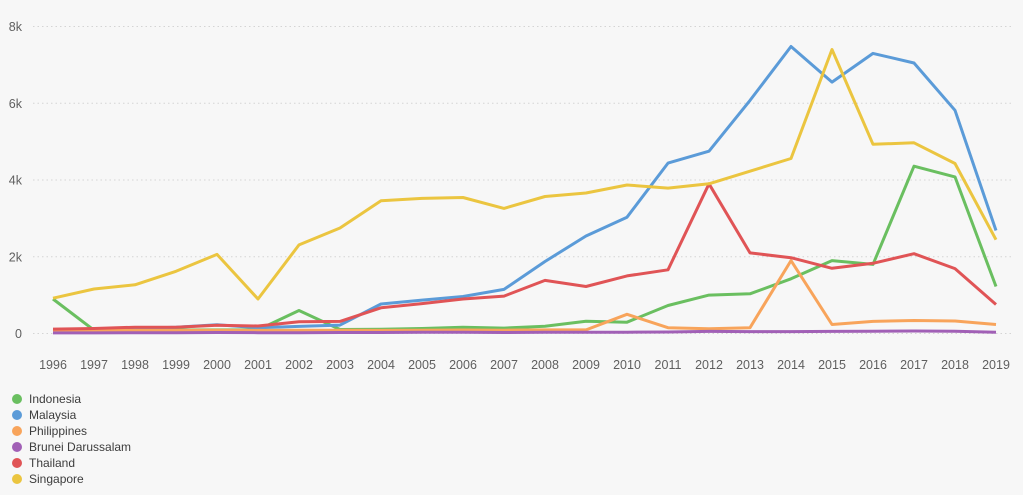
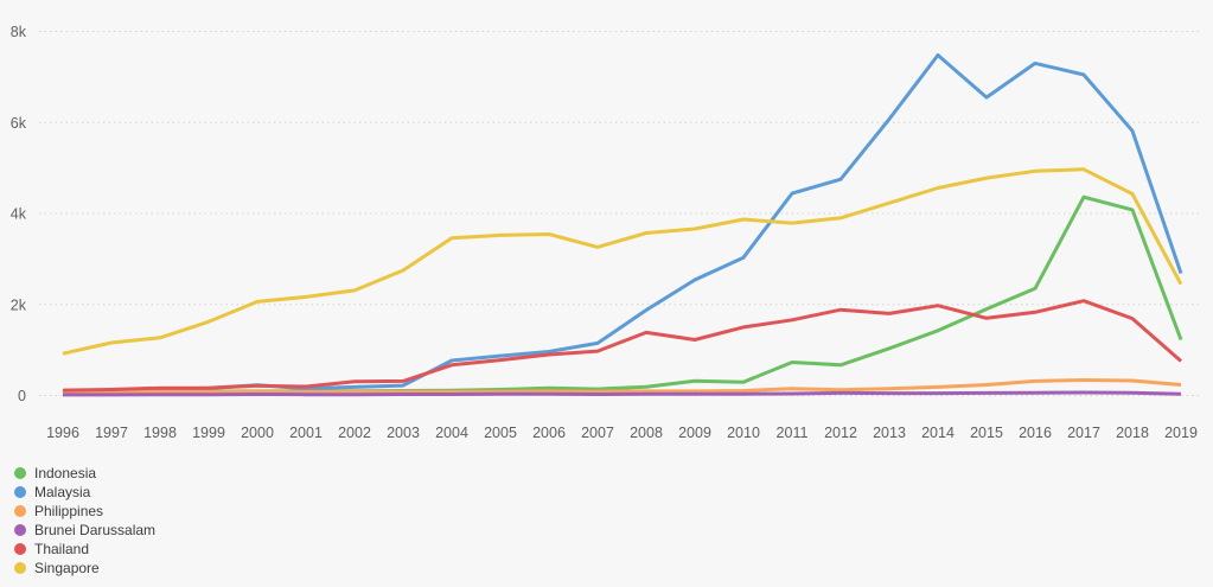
Indonesia/1996: 0.9k -> 0.1k
Singapore/2001: 0.9k -> 2.2k
Indonesia/2002: 0.6k -> 0.1k
Philippines/2010: 0.5k -> 0.1k
Indonesia/2012: 1.0k -> 0.7k
Thailand/2012: 3.9k -> 1.9k
Thailand/2013: 2.1k -> 1.8k
Philippines/2014: 1.9k -> 0.2k
Singapore/2015: 7.4k -> 4.8k
Indonesia/2016: 1.8k -> 2.4k
